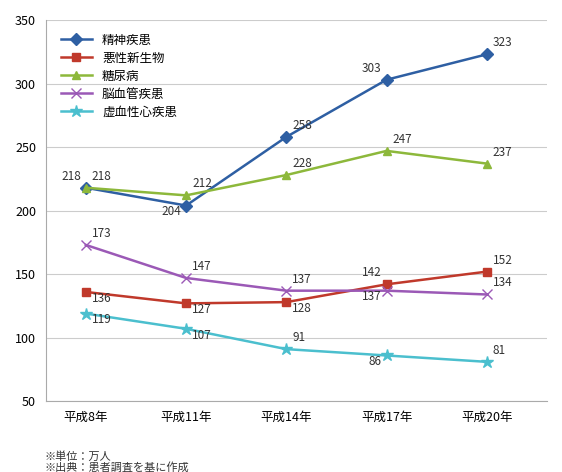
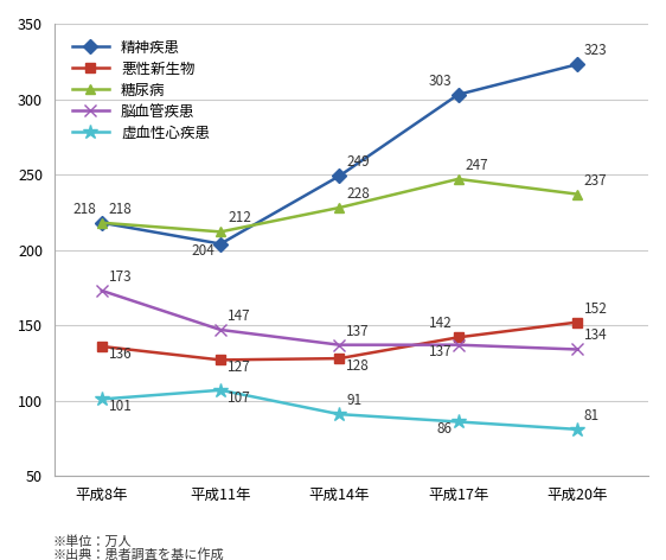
虚血性心疾患/平成8年: 119 -> 101
精神疾患/平成14年: 258 -> 249
